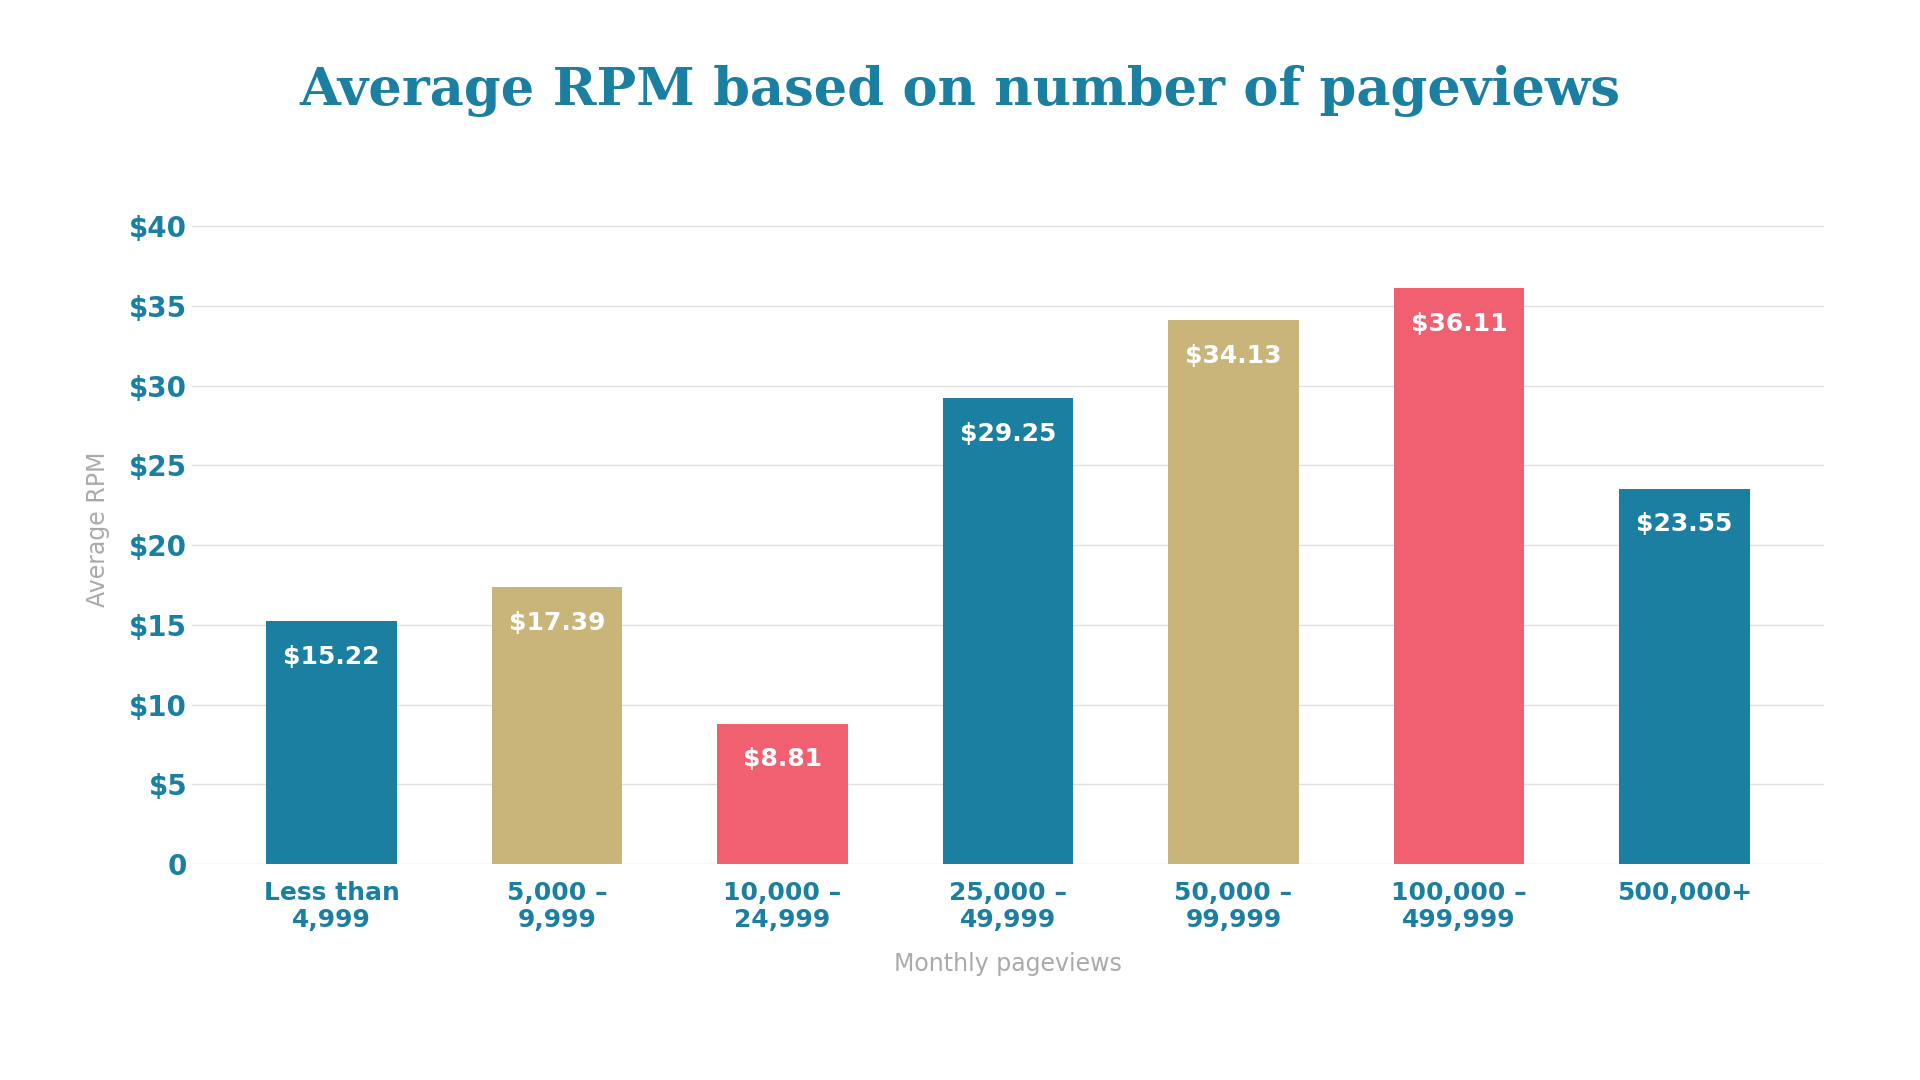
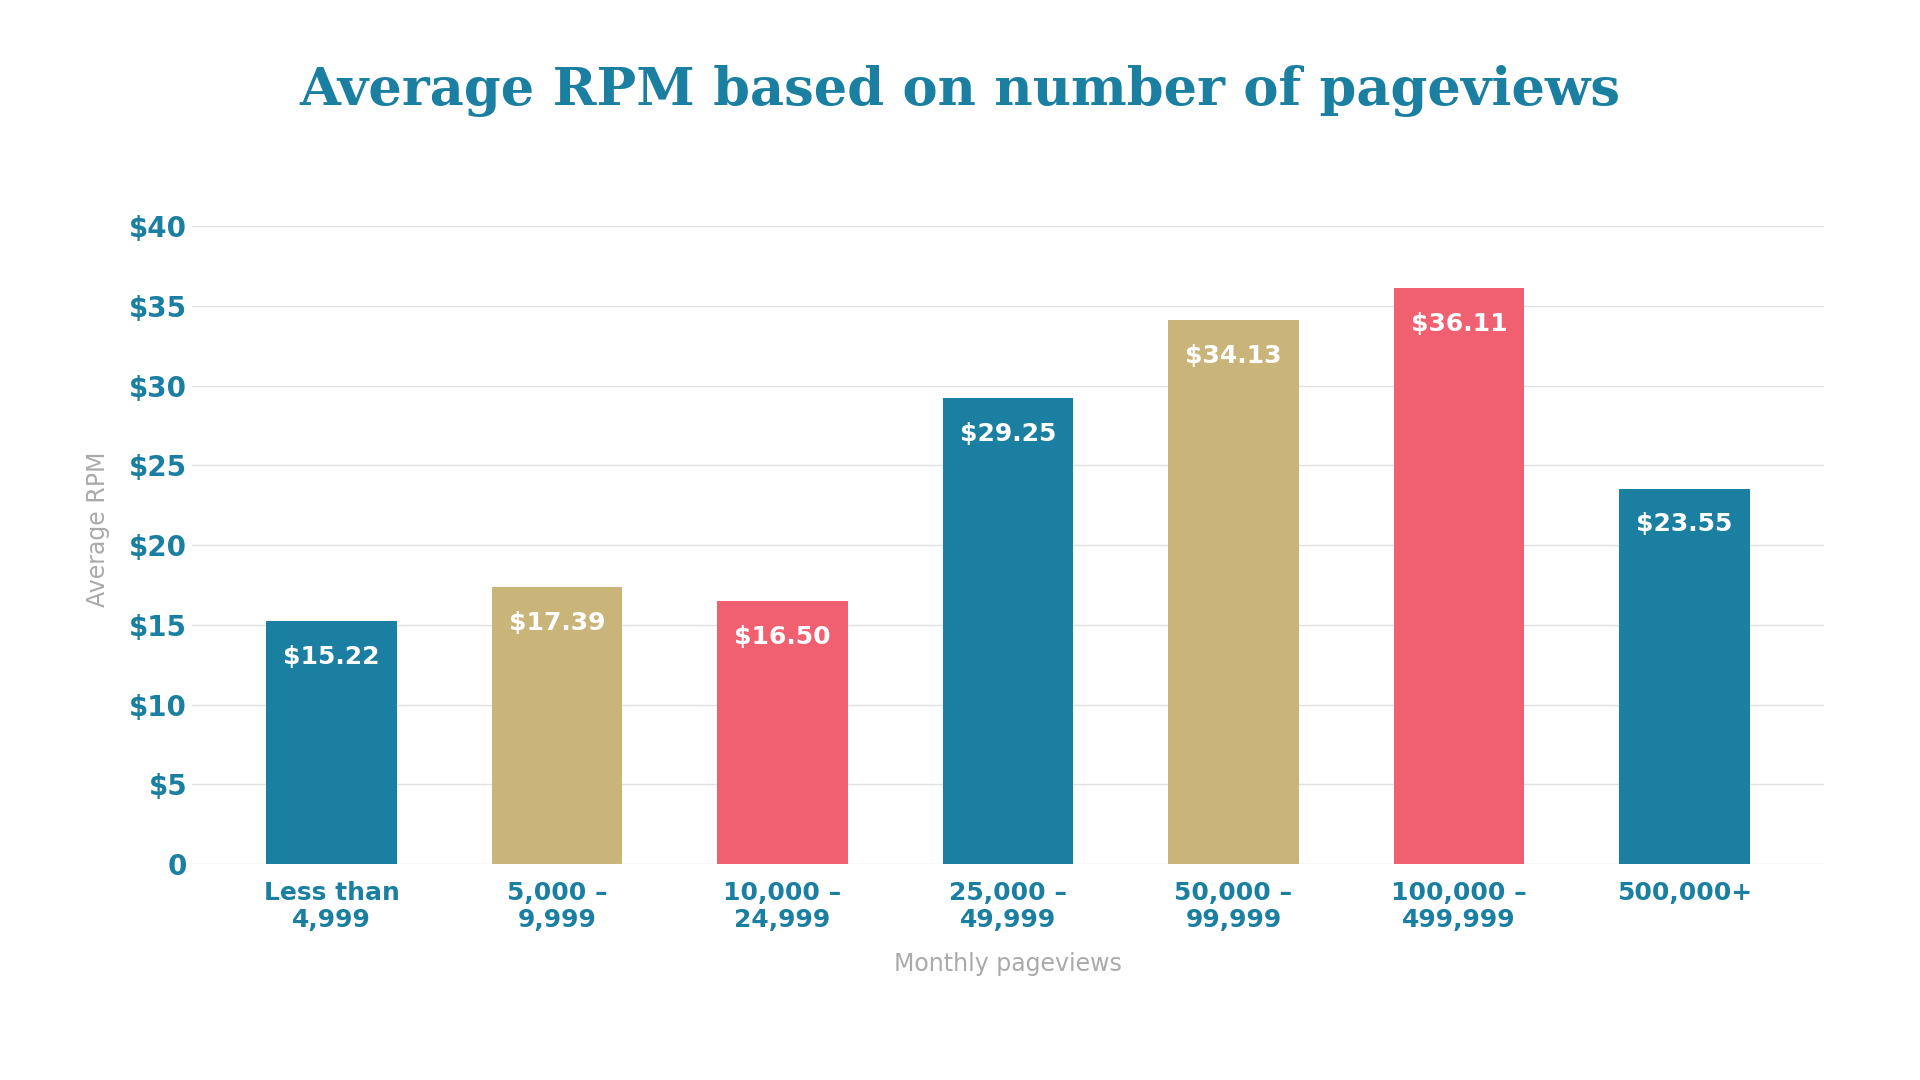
10,000 – 24,999: $8.81 -> $16.50
